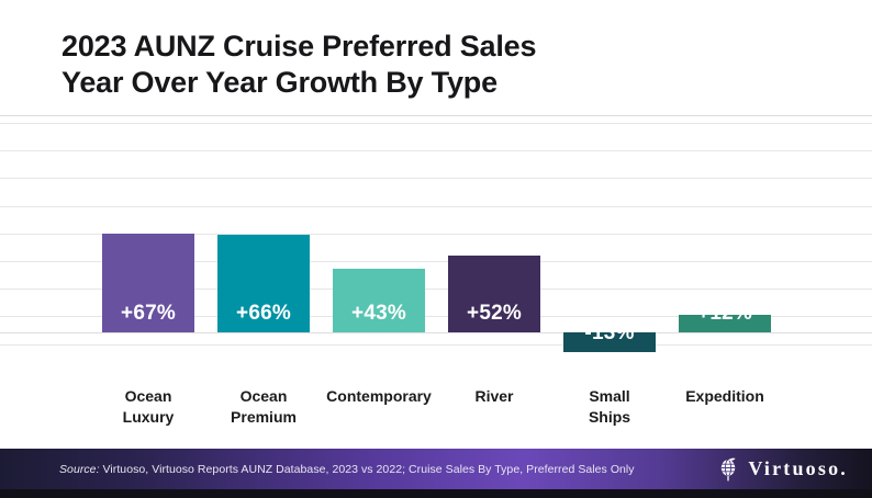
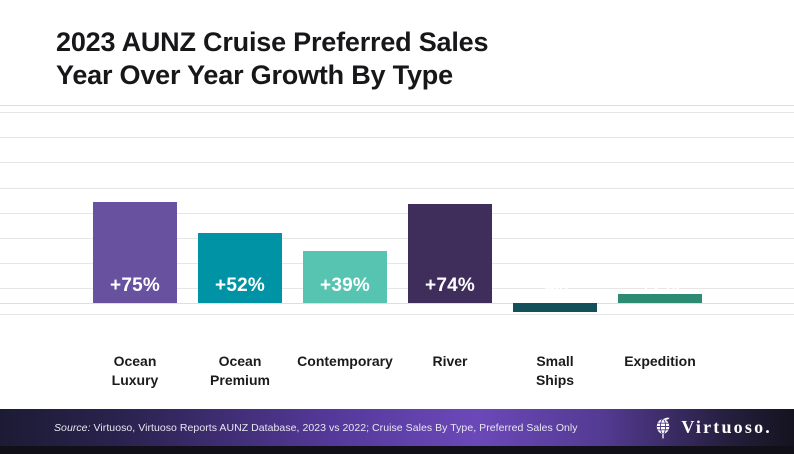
Ocean Luxury: +67% -> +75%
Ocean Premium: +66% -> +52%
Contemporary: +43% -> +39%
River: +52% -> +74%
Small Ships: -13% -> -7%
Expedition: +12% -> +7%
